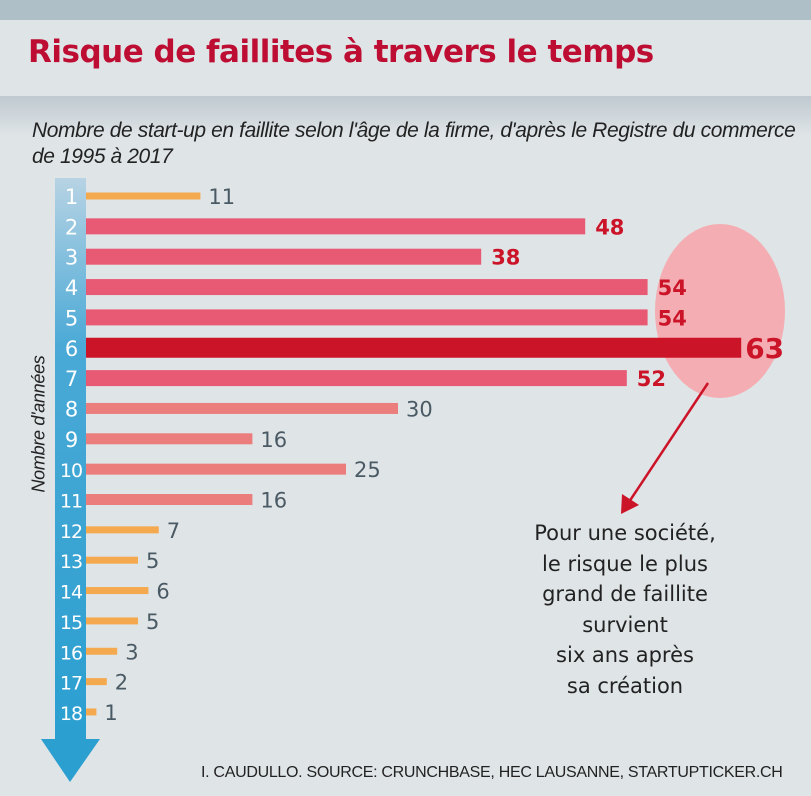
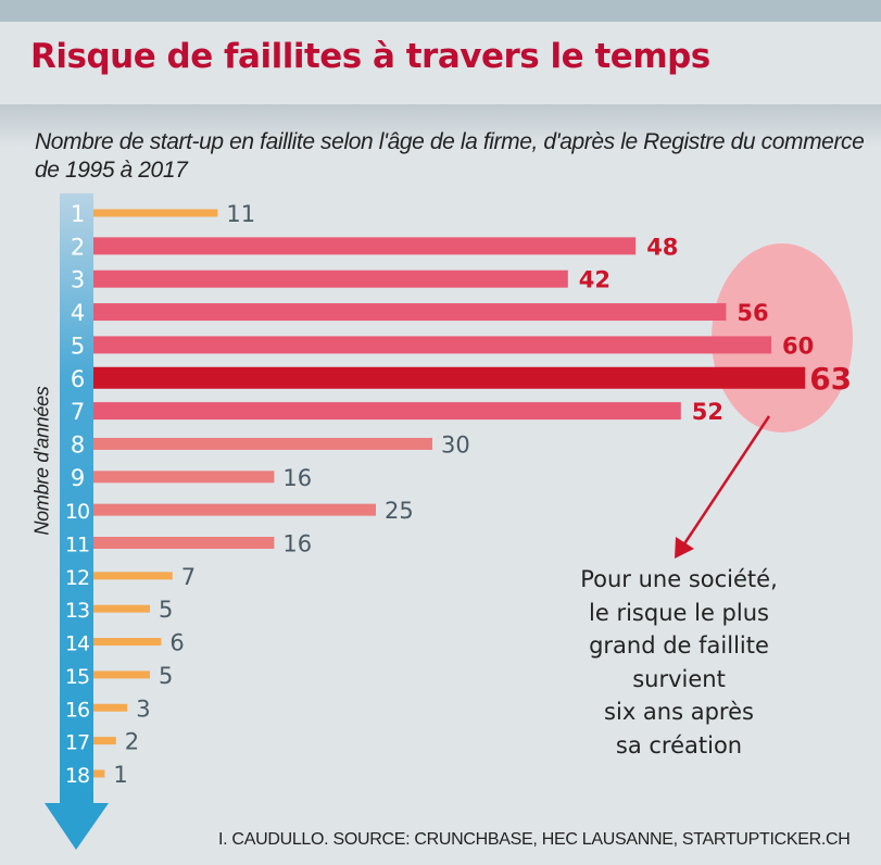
3: 38 -> 42
4: 54 -> 56
5: 54 -> 60
